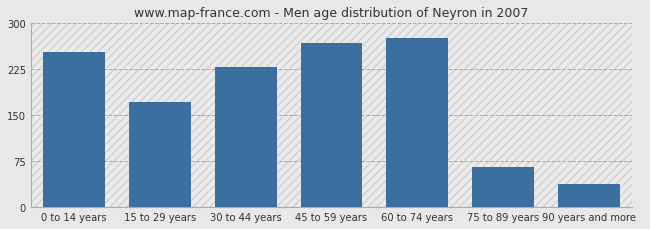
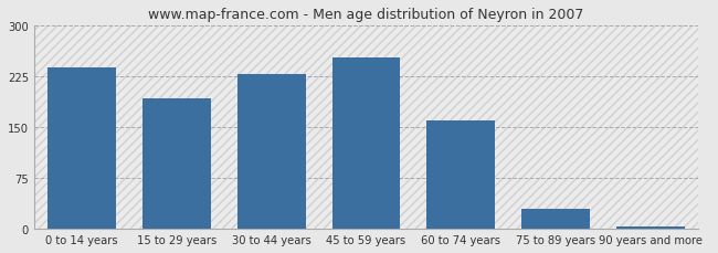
0 to 14 years: 252 -> 238
15 to 29 years: 172 -> 193
45 to 59 years: 268 -> 252
60 to 74 years: 276 -> 160
75 to 89 years: 66 -> 30
90 years and more: 38 -> 3
